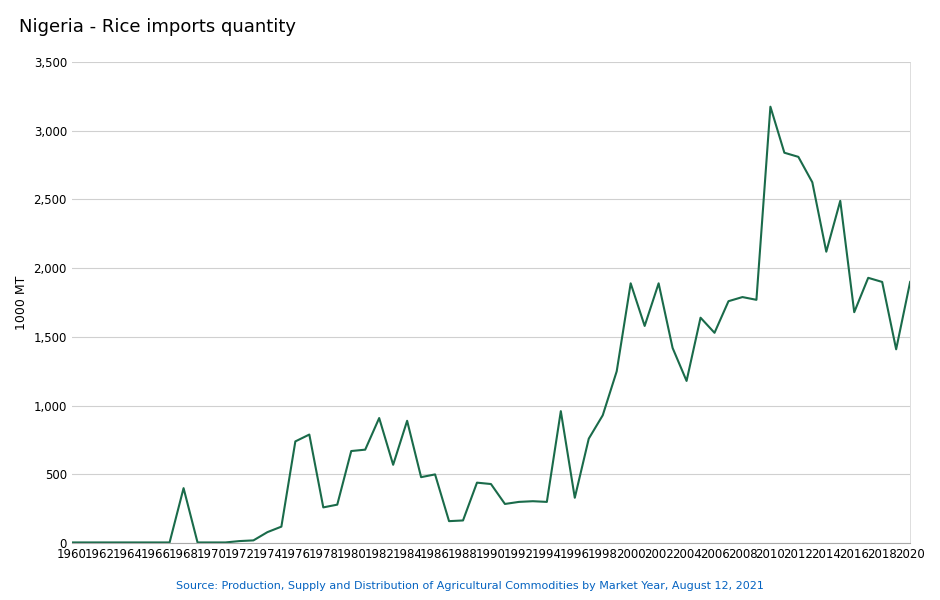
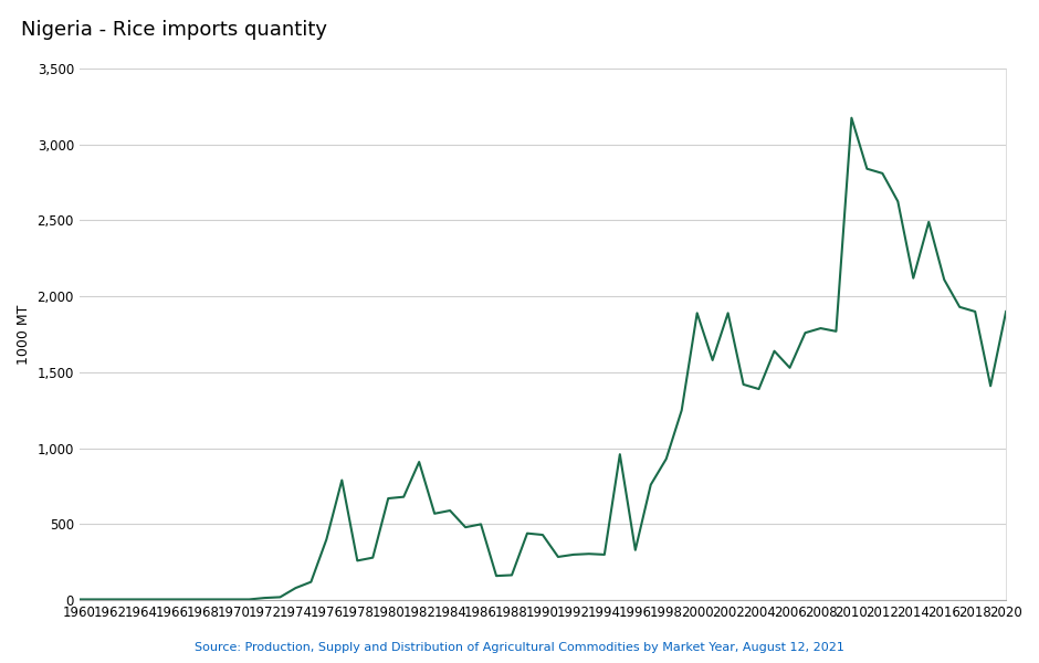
1968: 400 -> 0
1976: 740 -> 400
1984: 890 -> 590
2004: 1,180 -> 1,390
2016: 1,680 -> 2,110
